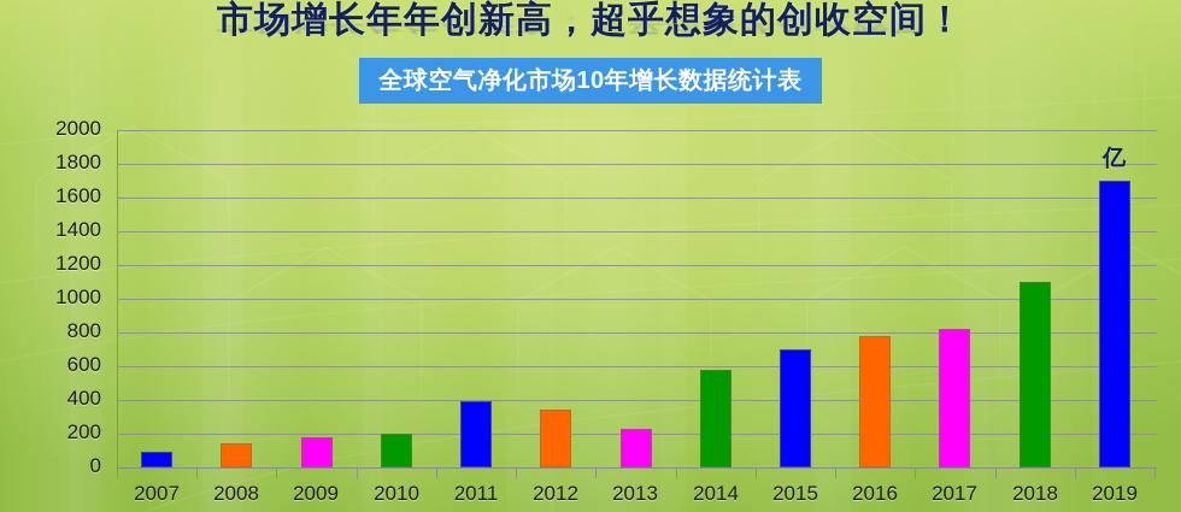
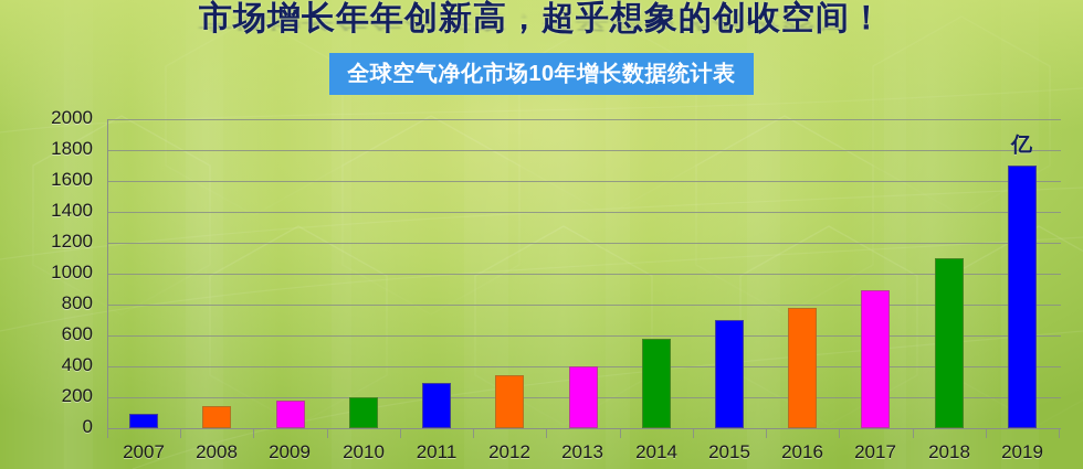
2011: 390 -> 290
2013: 230 -> 400
2017: 820 -> 890
